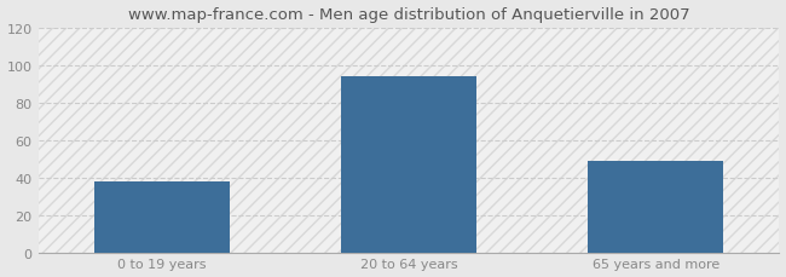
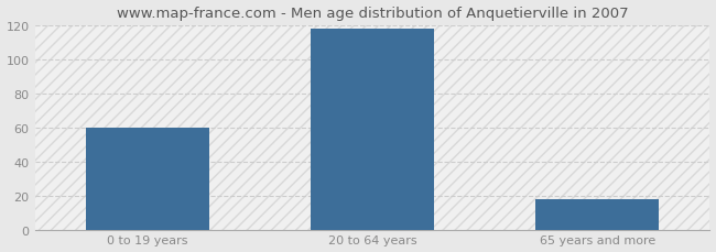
0 to 19 years: 38 -> 60
20 to 64 years: 94 -> 118
65 years and more: 49 -> 18
